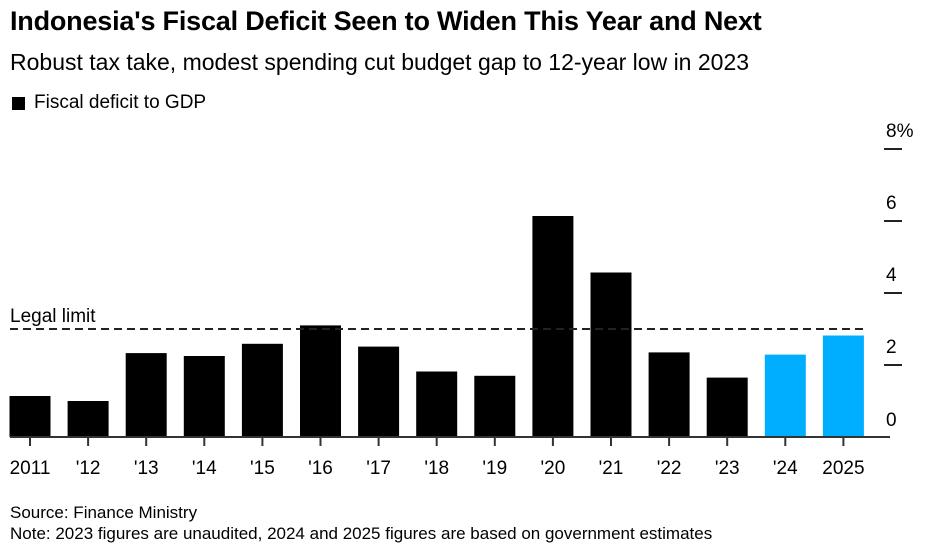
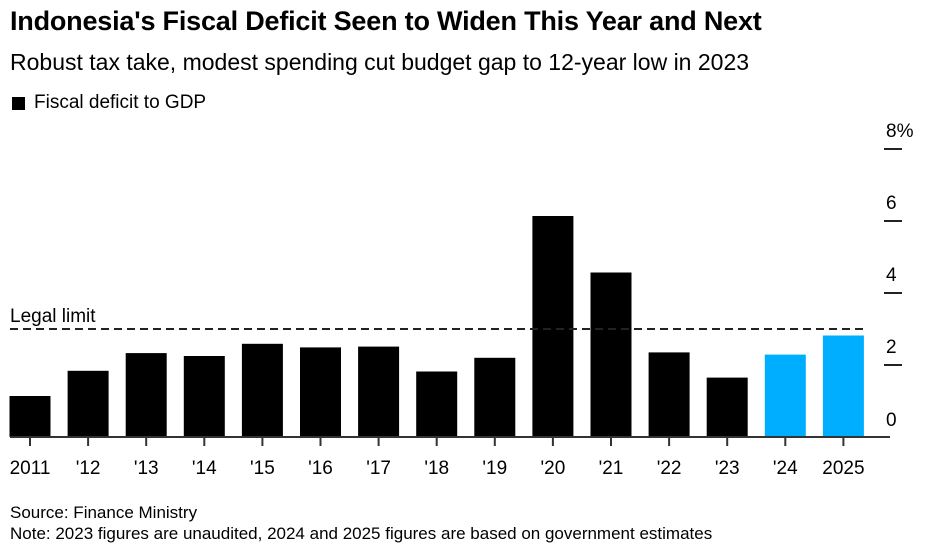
'12: 1.0% -> 1.8%
'16: 3.1% -> 2.5%
'19: 1.7% -> 2.2%
